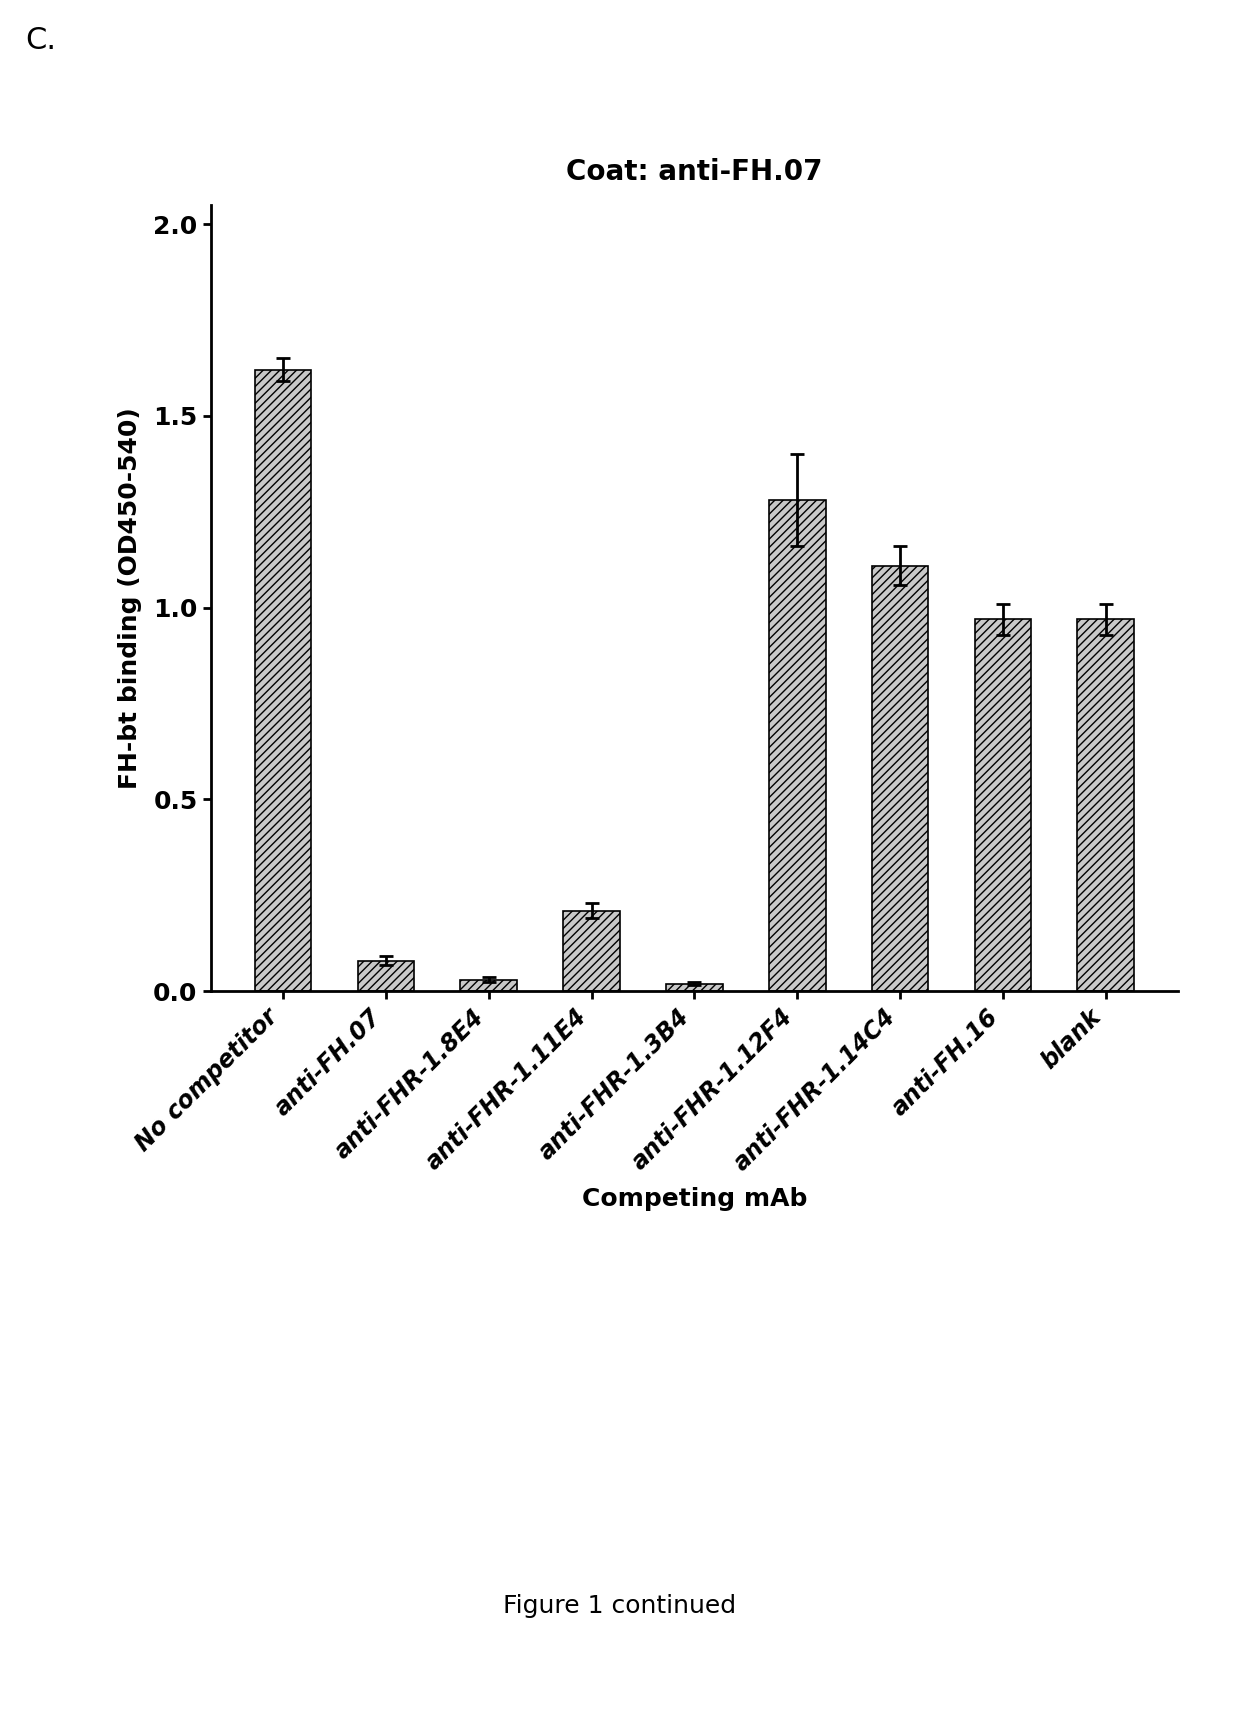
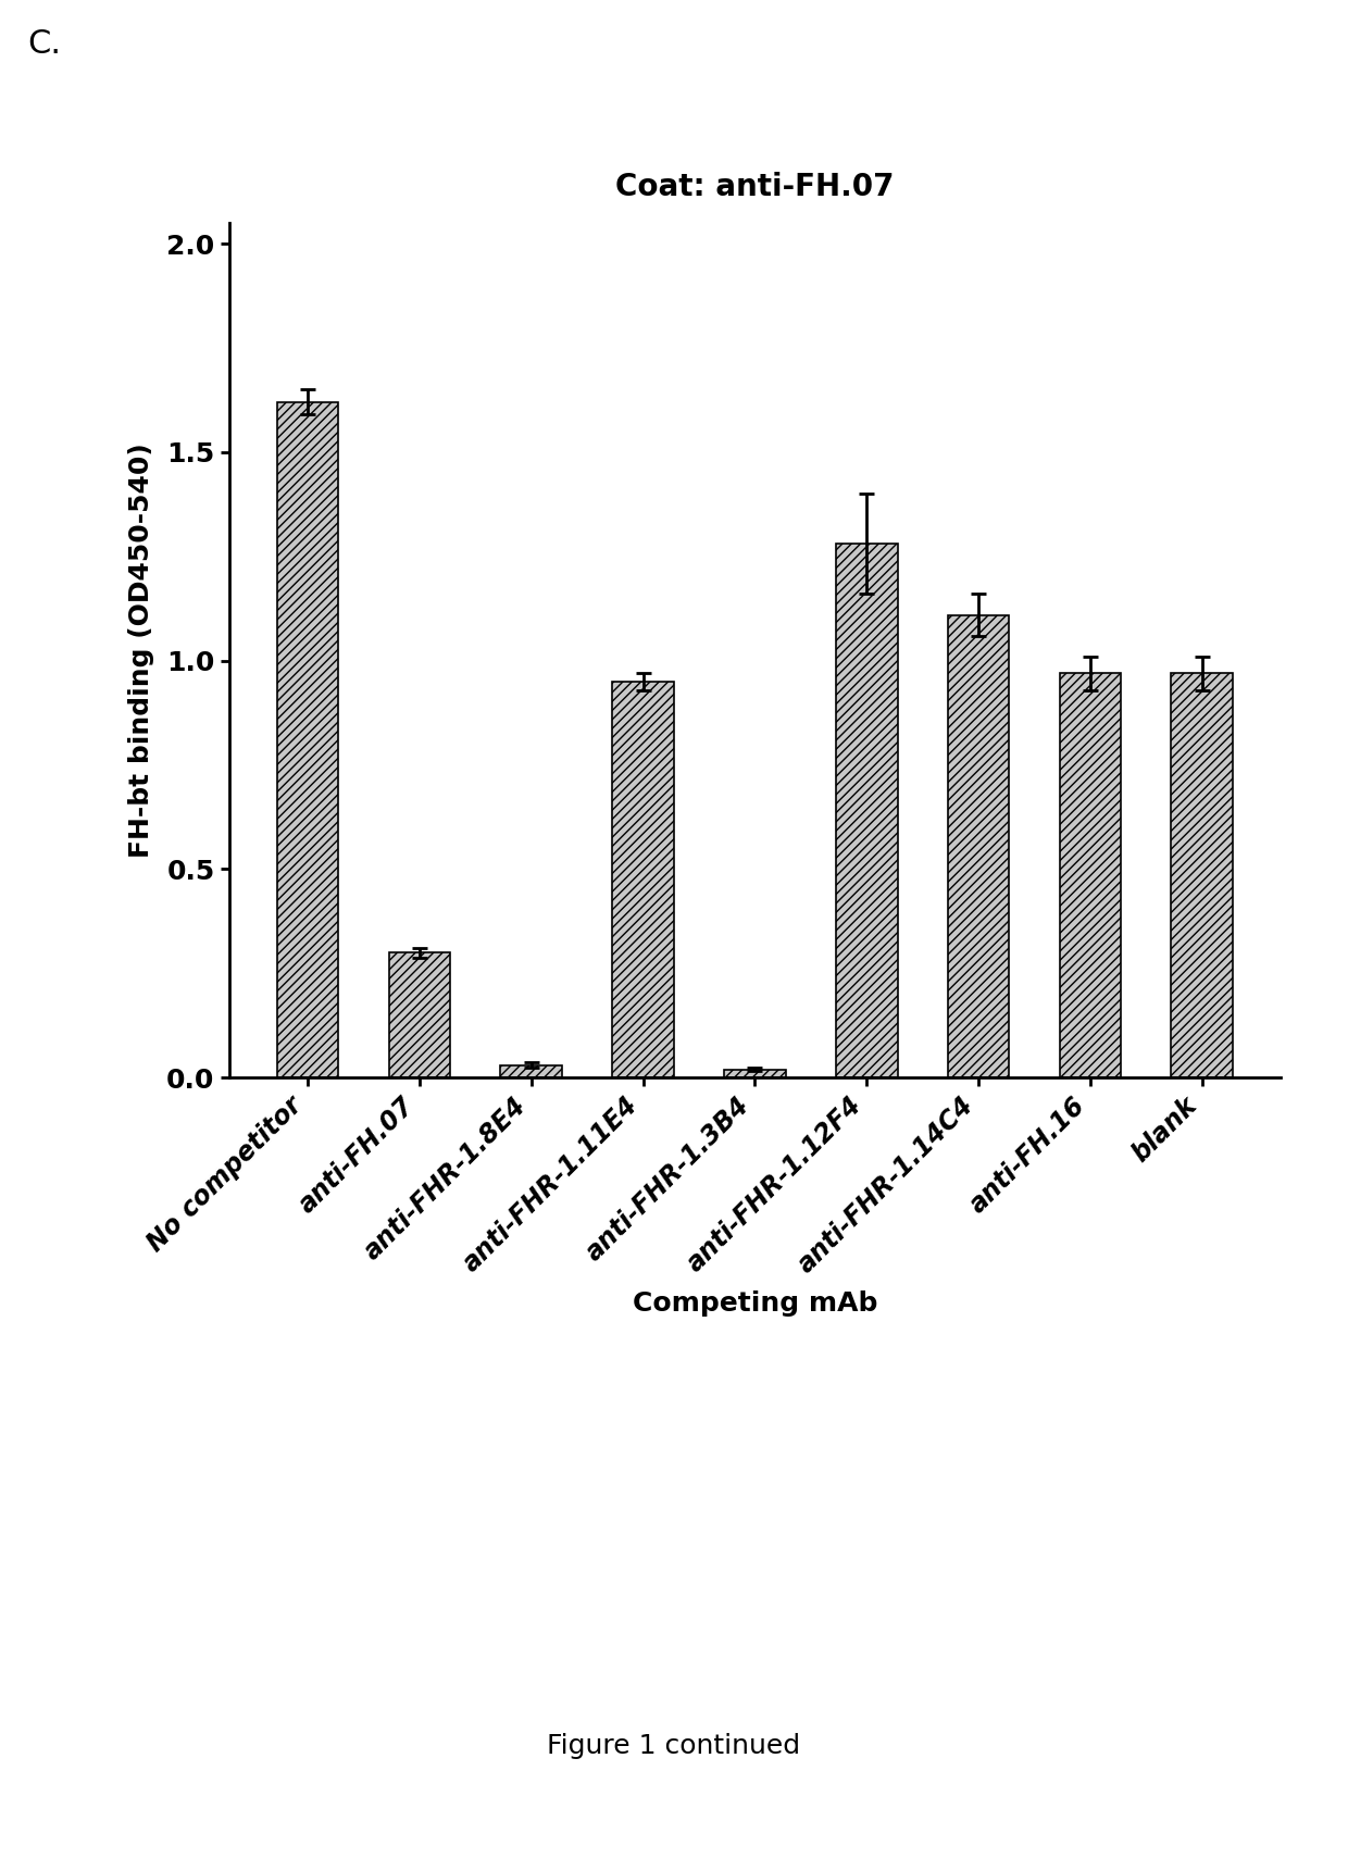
anti-FH.07: 0.08 -> 0.30
anti-FHR-1.11E4: 0.21 -> 0.95
